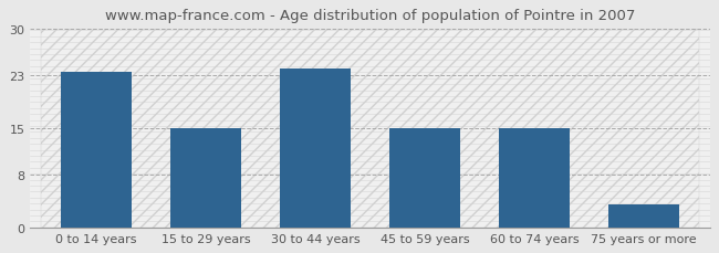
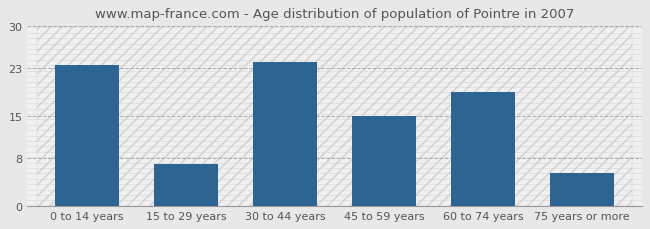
15 to 29 years: 15.0 -> 7.0
60 to 74 years: 15.0 -> 19.0
75 years or more: 3.5 -> 5.4
